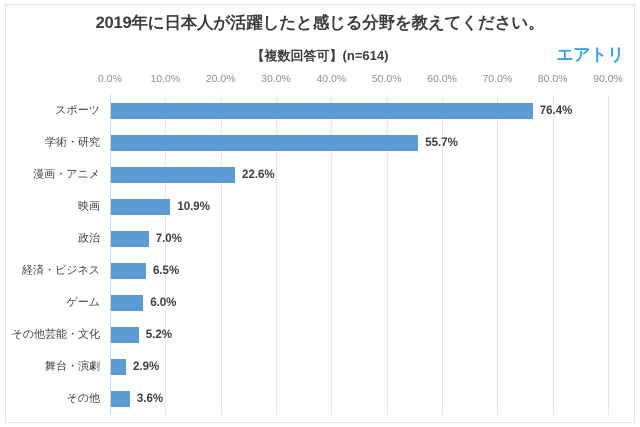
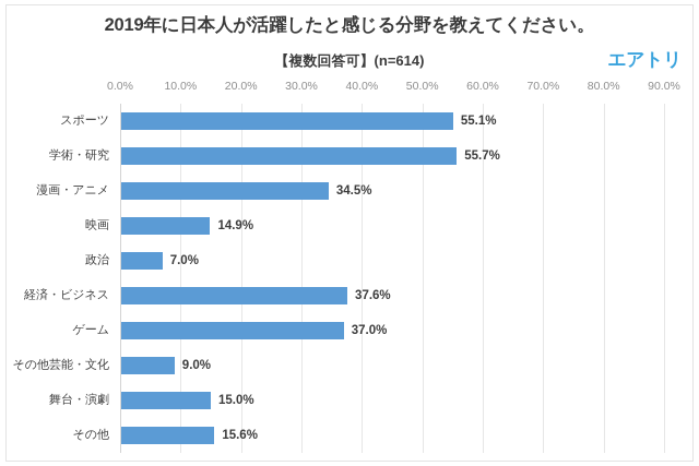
スポーツ: 76.4% -> 55.1%
漫画・アニメ: 22.6% -> 34.5%
映画: 10.9% -> 14.9%
経済・ビジネス: 6.5% -> 37.6%
ゲーム: 6.0% -> 37.0%
その他芸能・文化: 5.2% -> 9.0%
舞台・演劇: 2.9% -> 15.0%
その他: 3.6% -> 15.6%
